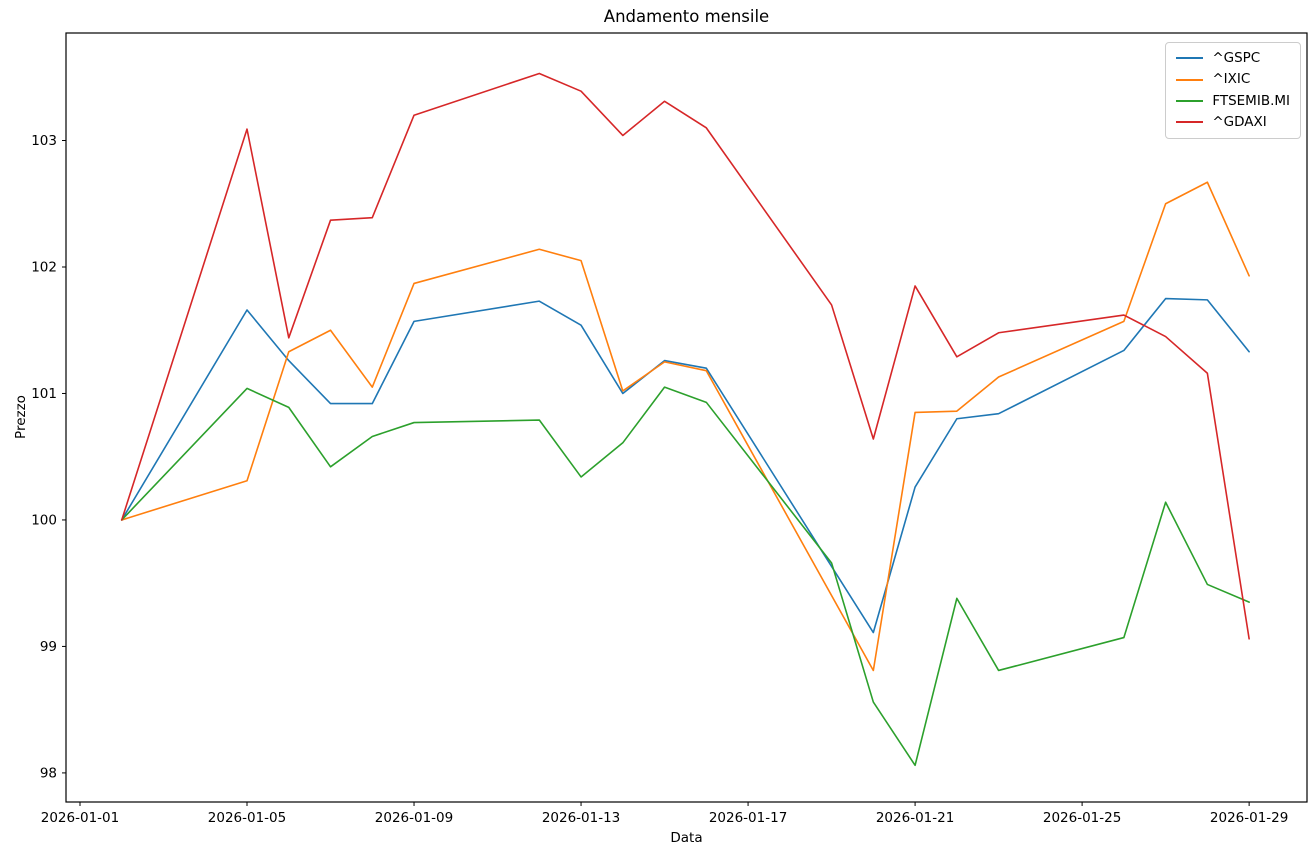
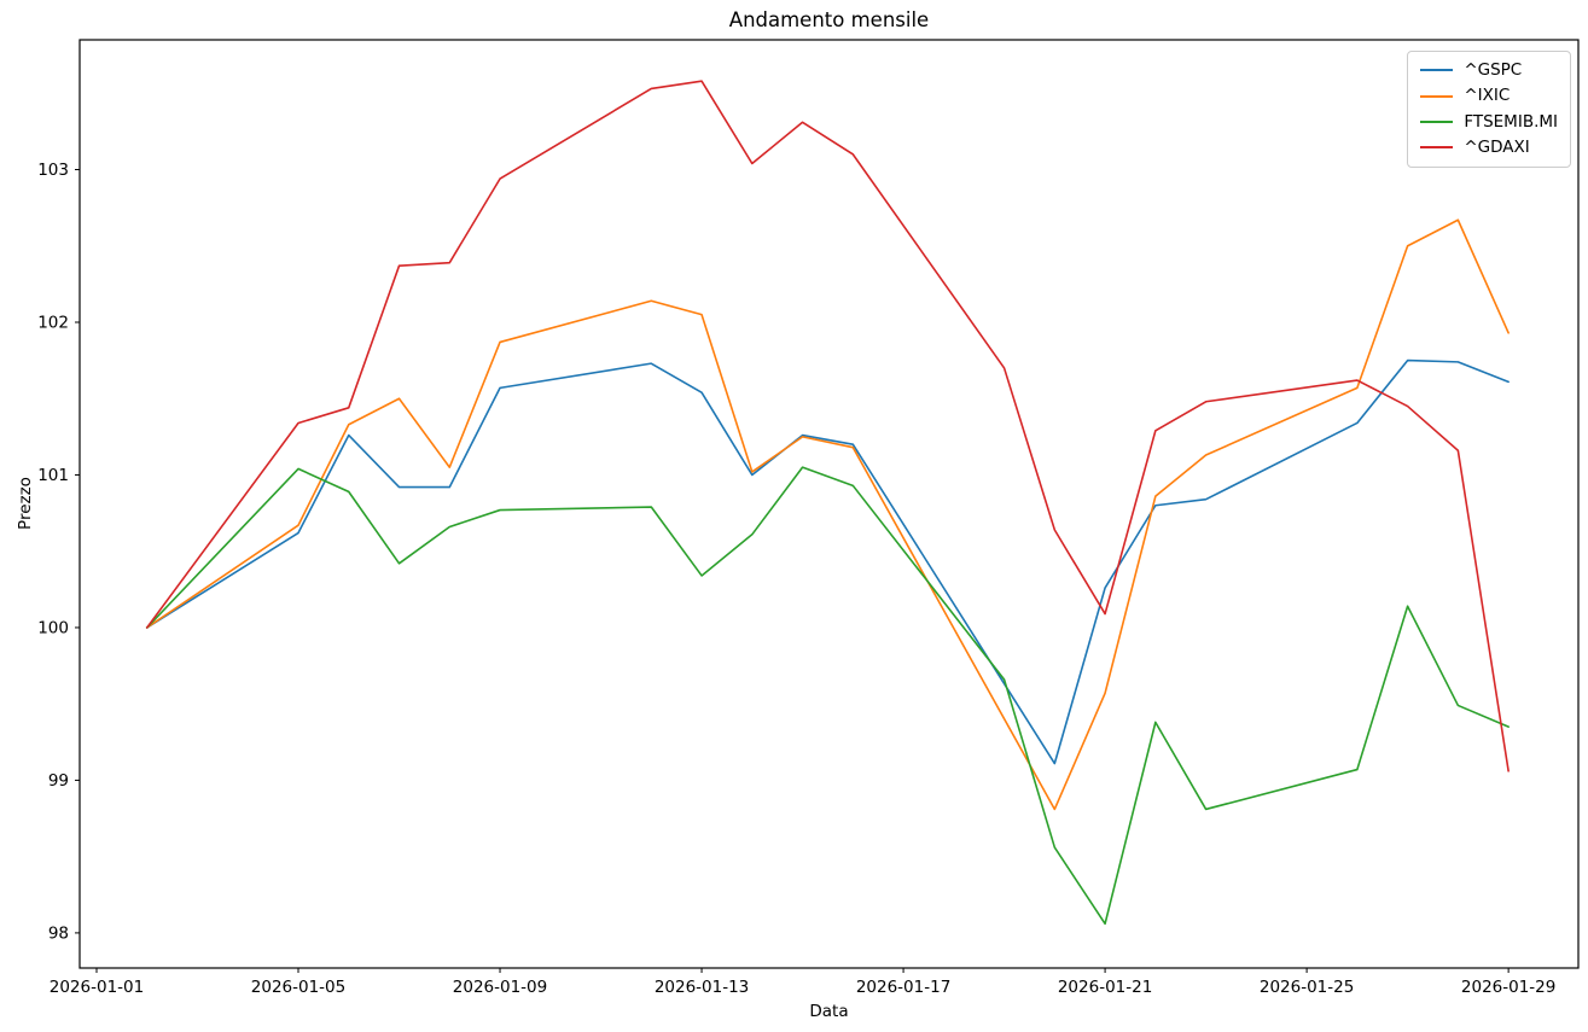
^GSPC/2026-01-05: 101.66 -> 100.62
^IXIC/2026-01-05: 100.31 -> 100.67
^GDAXI/2026-01-05: 103.09 -> 101.34
^GDAXI/2026-01-09: 103.20 -> 102.94
^GDAXI/2026-01-13: 103.39 -> 103.58
^IXIC/2026-01-21: 100.85 -> 99.57
^GDAXI/2026-01-21: 101.85 -> 100.09
^GSPC/2026-01-29: 101.33 -> 101.61
